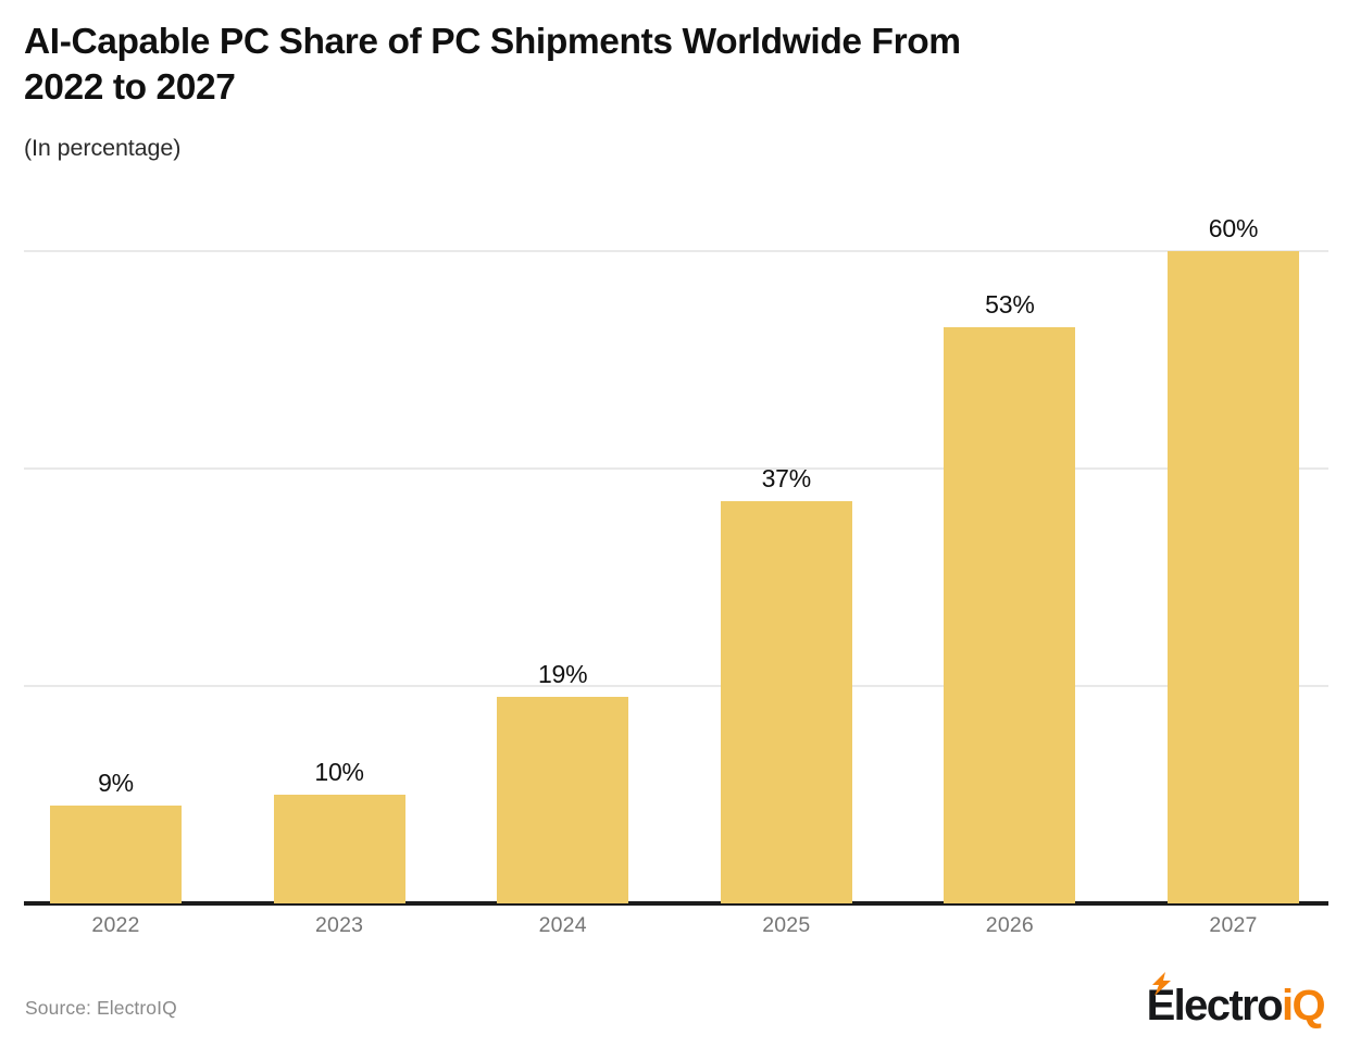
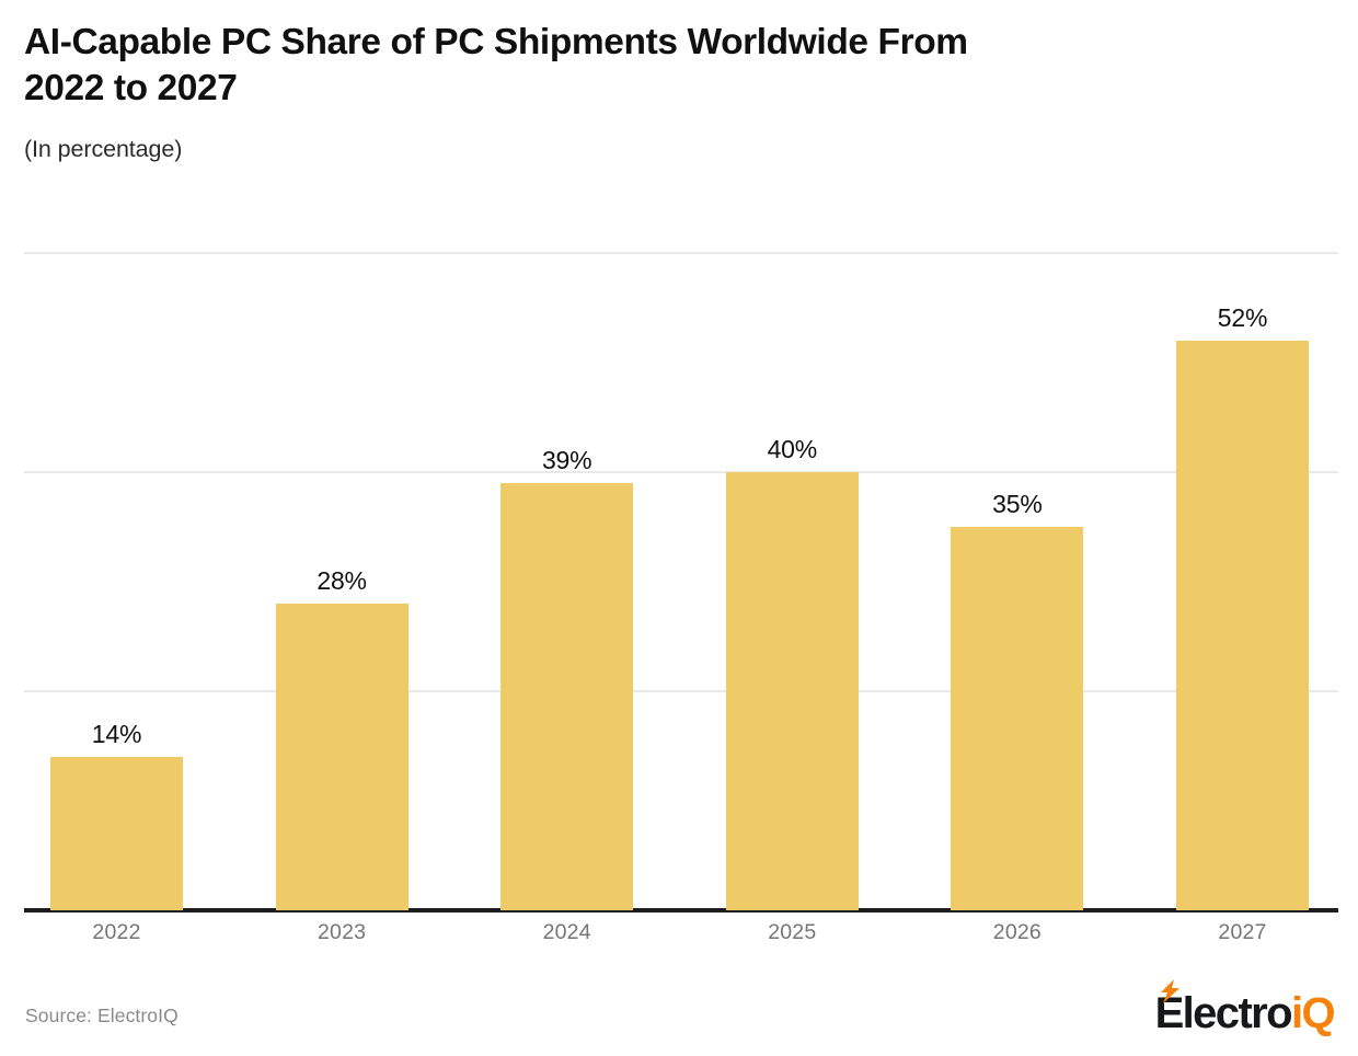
2022: 9% -> 14%
2023: 10% -> 28%
2024: 19% -> 39%
2025: 37% -> 40%
2026: 53% -> 35%
2027: 60% -> 52%
